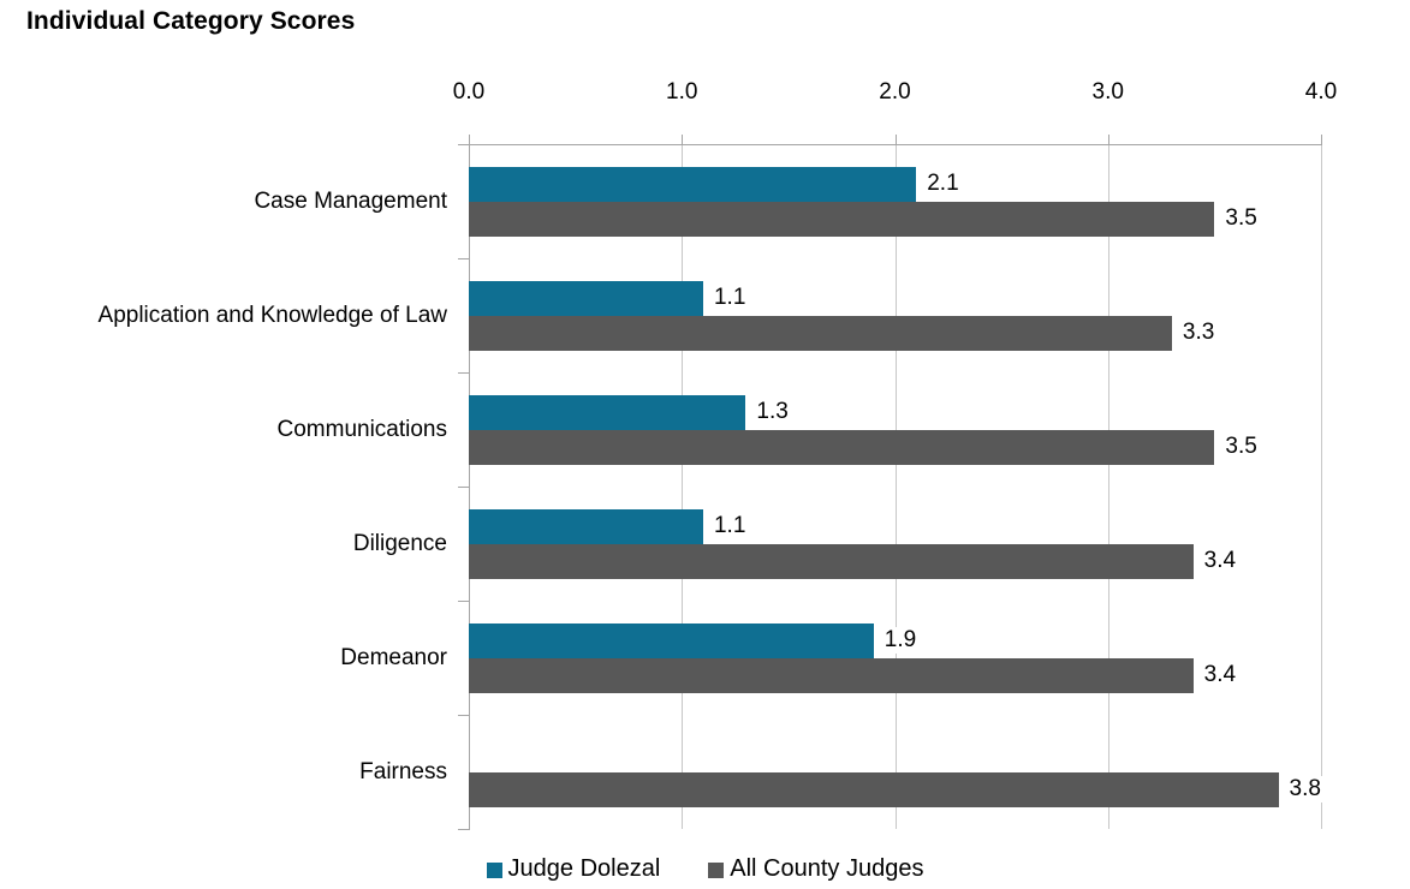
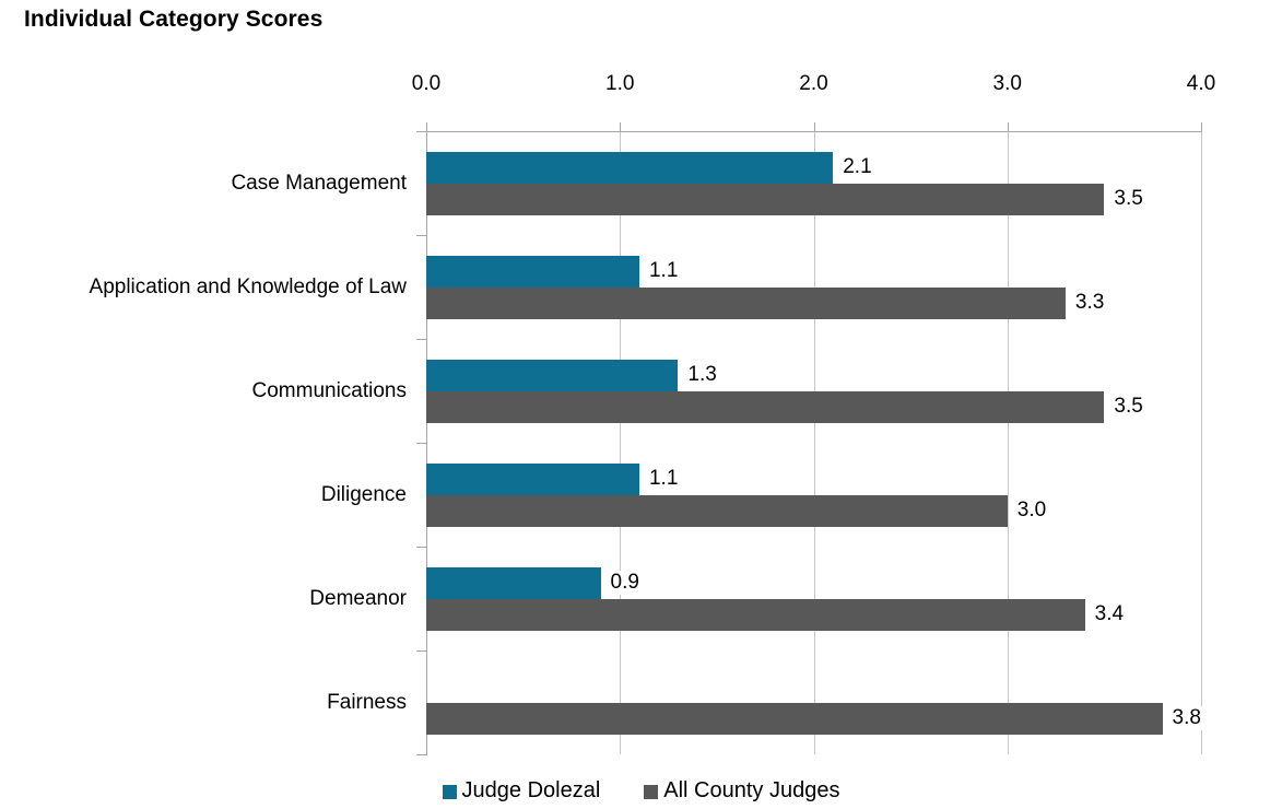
All County Judges/Diligence: 3.4 -> 3.0
Judge Dolezal/Demeanor: 1.9 -> 0.9
